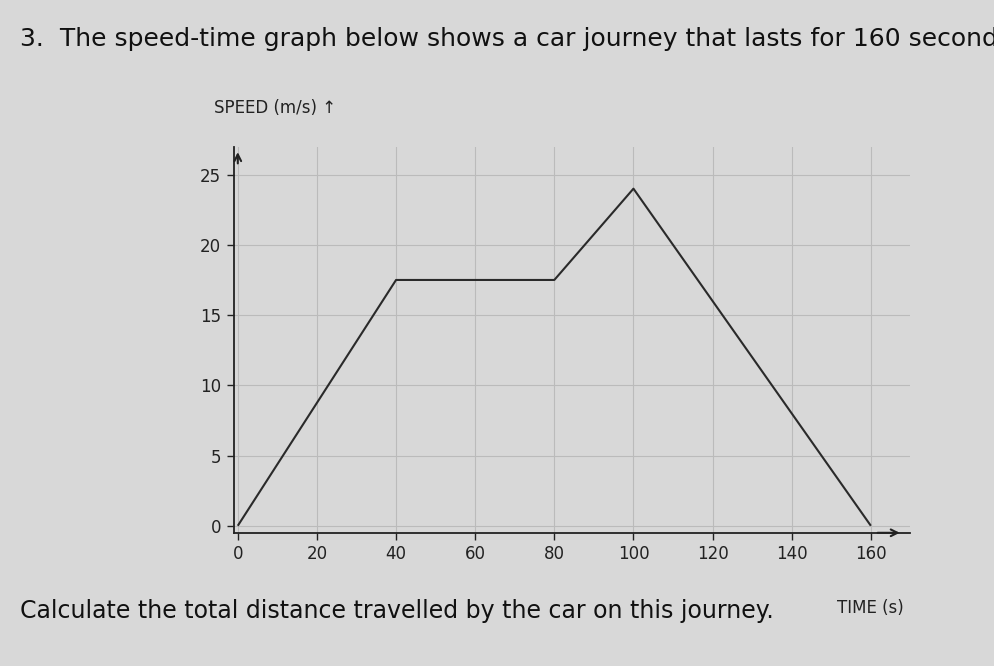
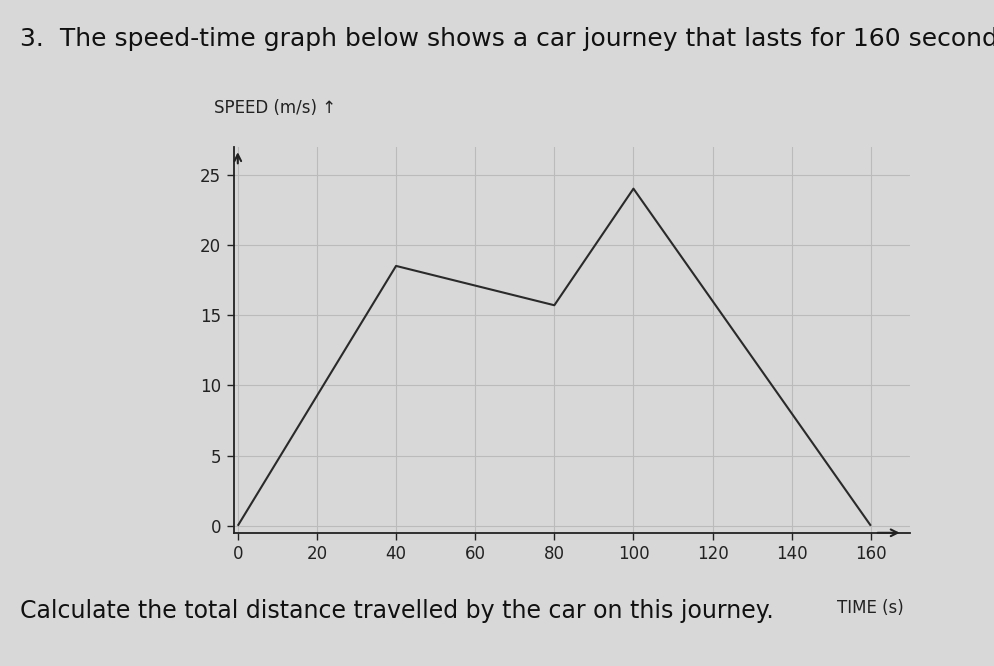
40: 17.5 -> 18.5
80: 17.5 -> 15.7
